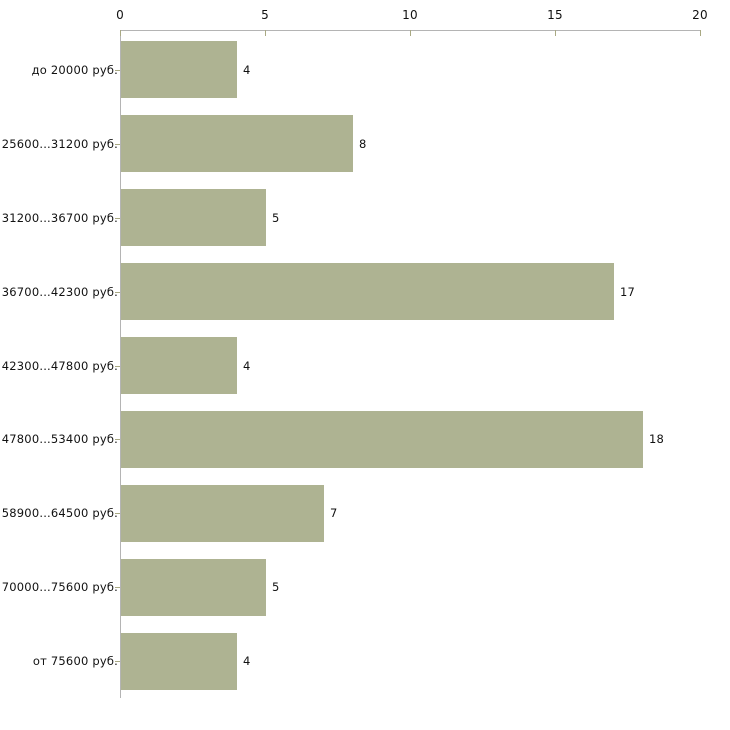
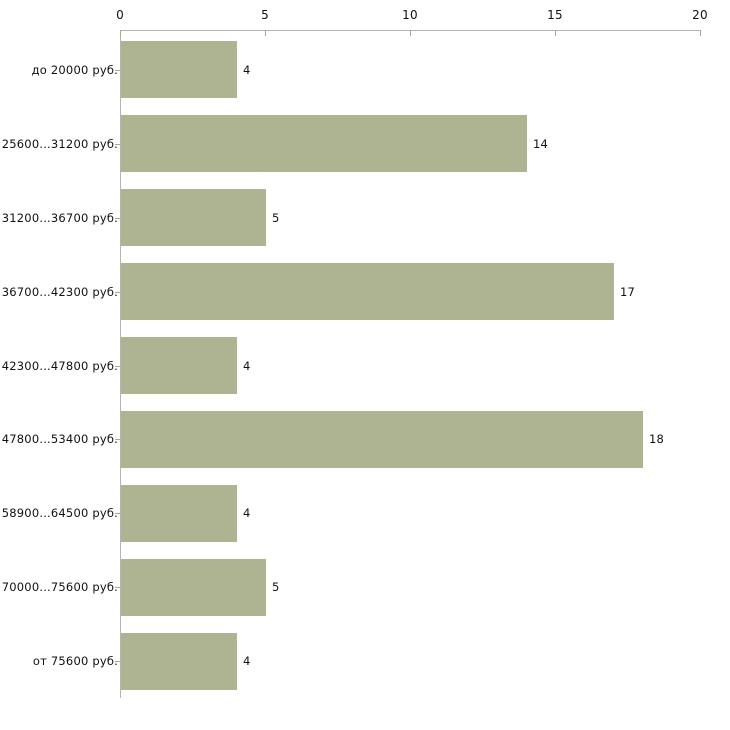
25600...31200 руб.: 8 -> 14
58900...64500 руб.: 7 -> 4
